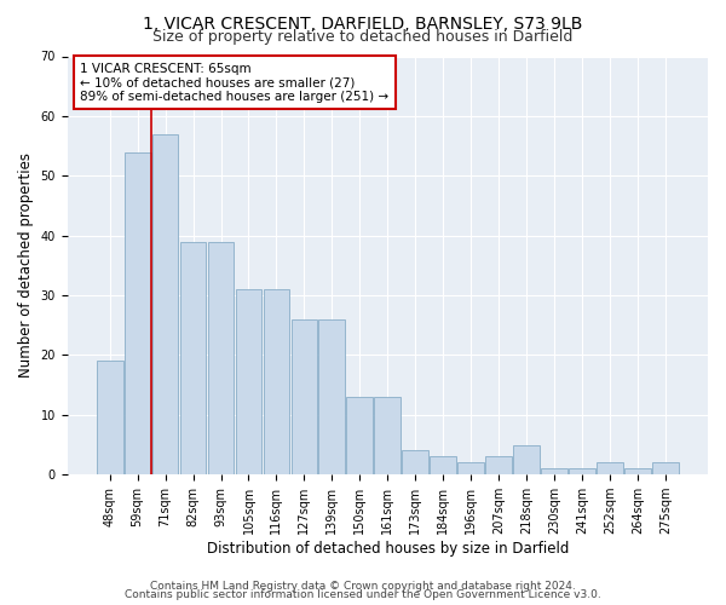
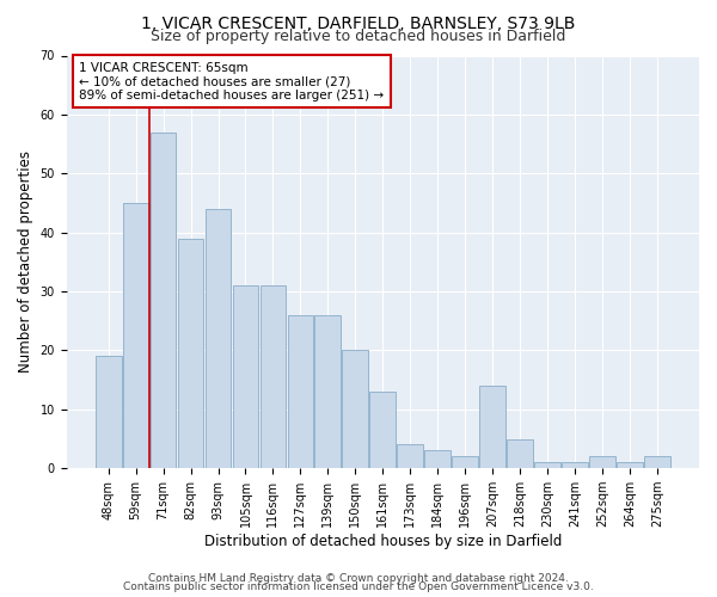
59sqm: 54 -> 45
93sqm: 39 -> 44
150sqm: 13 -> 20
207sqm: 3 -> 14
